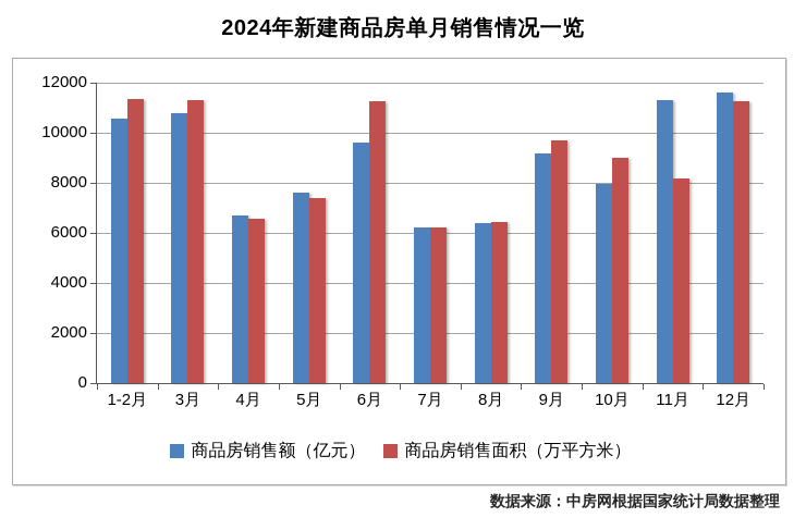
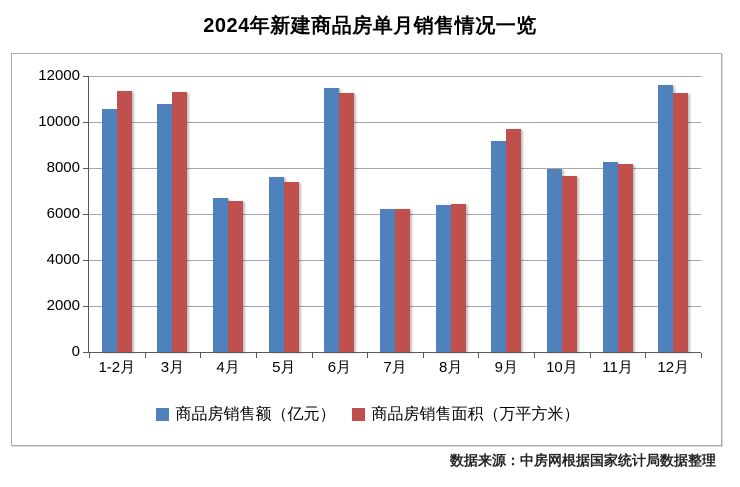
商品房销售额（亿元）/6月: 9600 -> 11500
商品房销售面积（万平方米）/10月: 9000 -> 7600
商品房销售额（亿元）/11月: 11300 -> 8300
